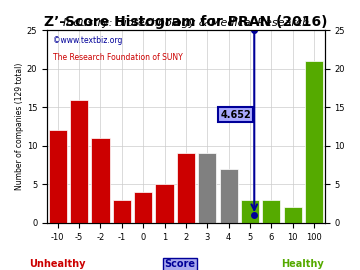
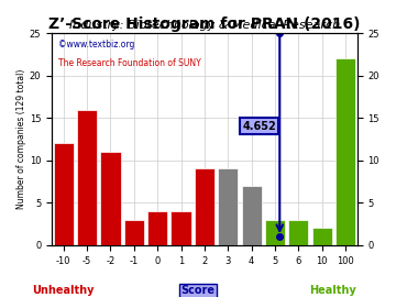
1: 5 -> 4
100: 21 -> 22
